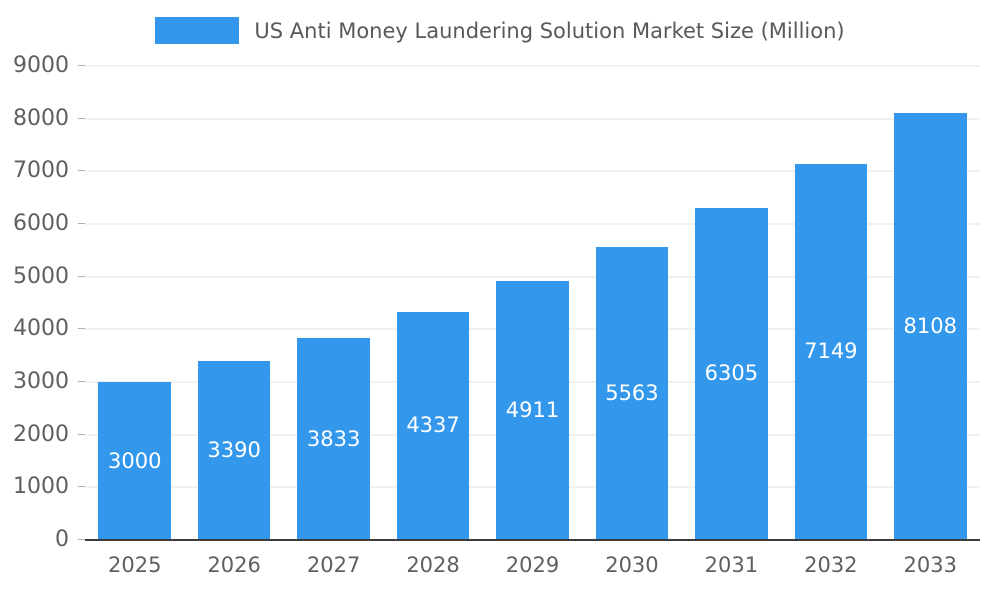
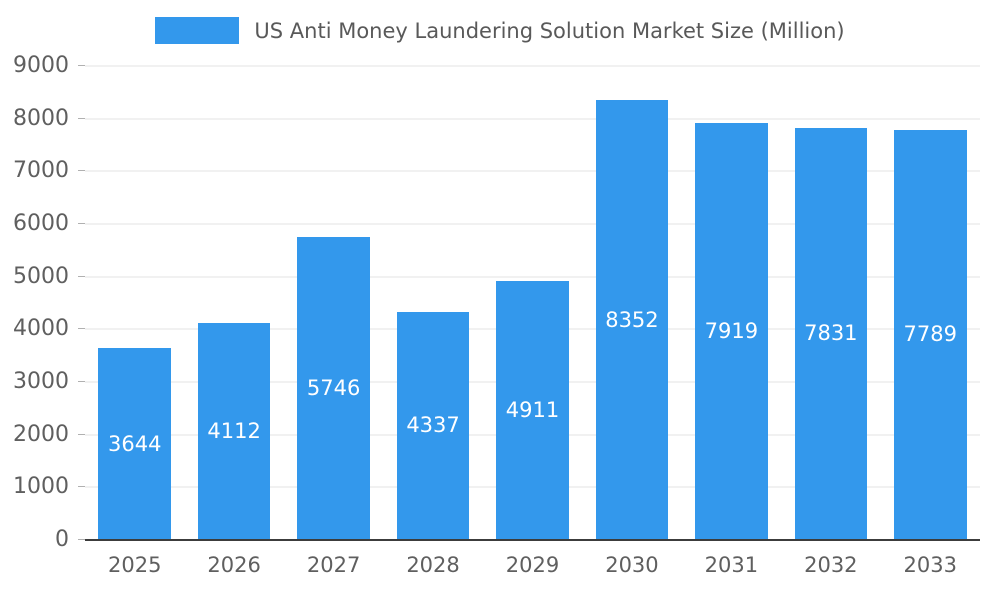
2025: 3000 -> 3644
2026: 3390 -> 4112
2027: 3833 -> 5746
2030: 5563 -> 8352
2031: 6305 -> 7919
2032: 7149 -> 7831
2033: 8108 -> 7789
